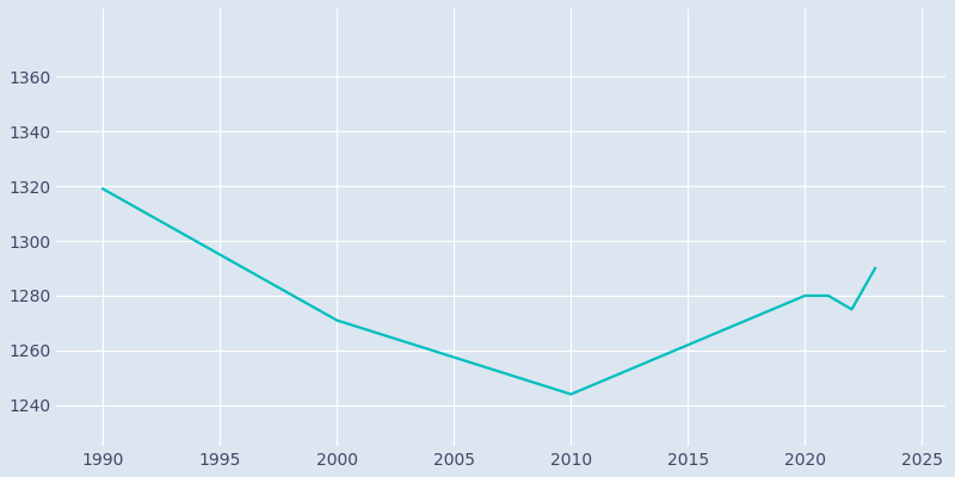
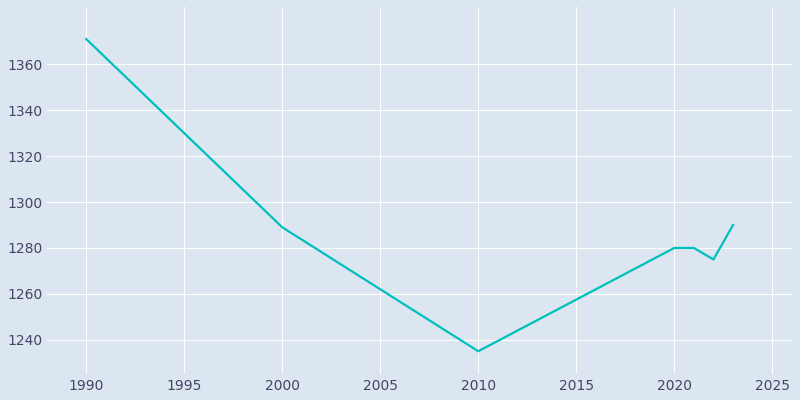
1990: 1319 -> 1371
2000: 1271 -> 1289
2010: 1244 -> 1235
